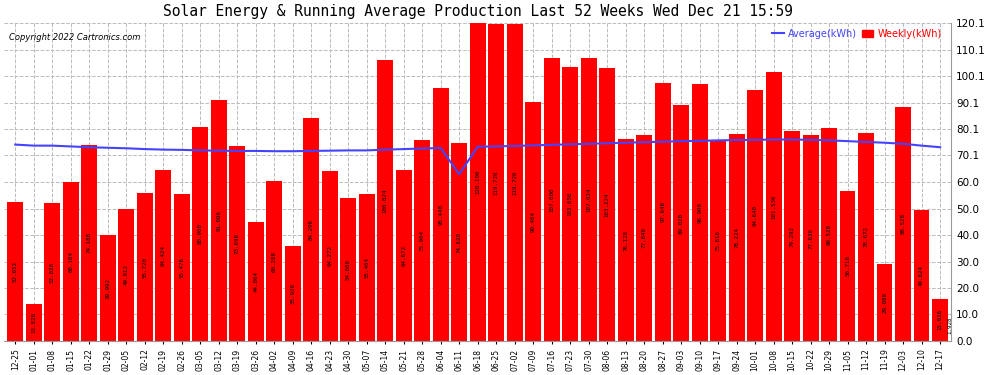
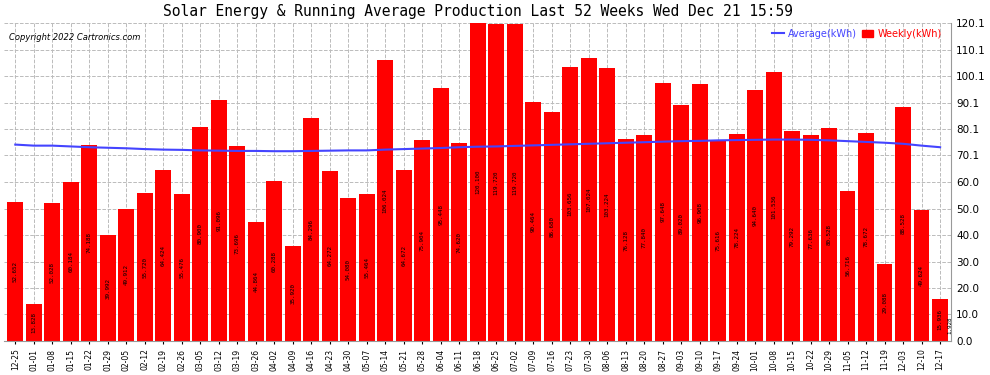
Average(kWh)/06-11: 63.0 -> 73.2
Weekly(kWh)/07-16: 107.0 -> 86.7
